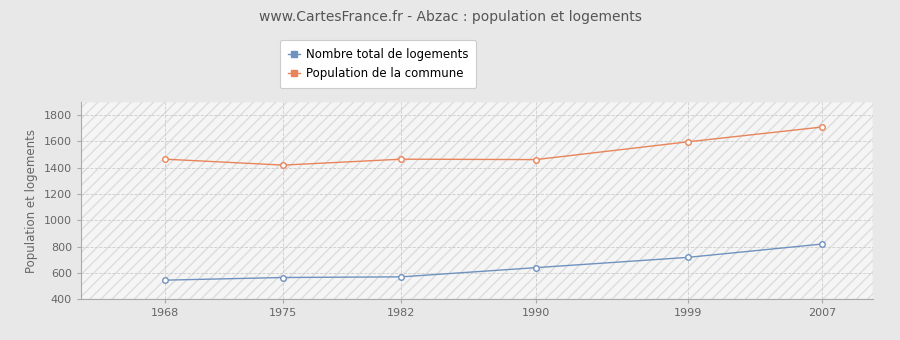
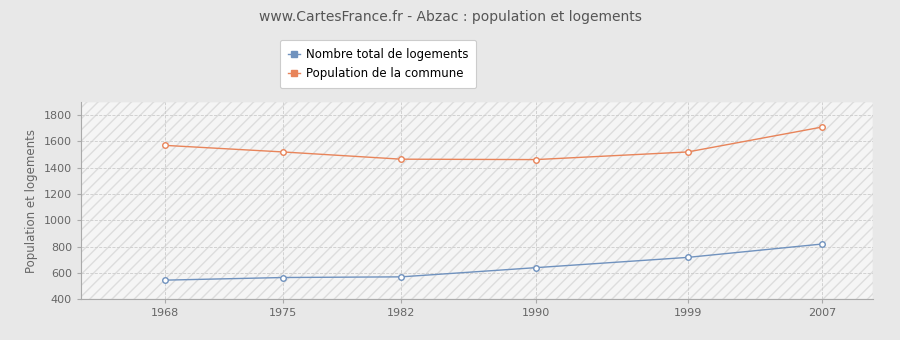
Population de la commune/1968: 1460 -> 1570
Population de la commune/1975: 1420 -> 1520
Population de la commune/1999: 1600 -> 1520
